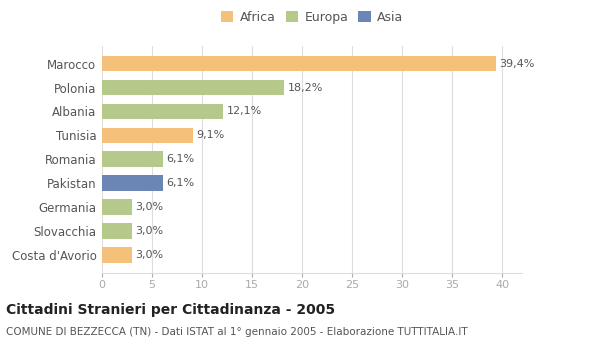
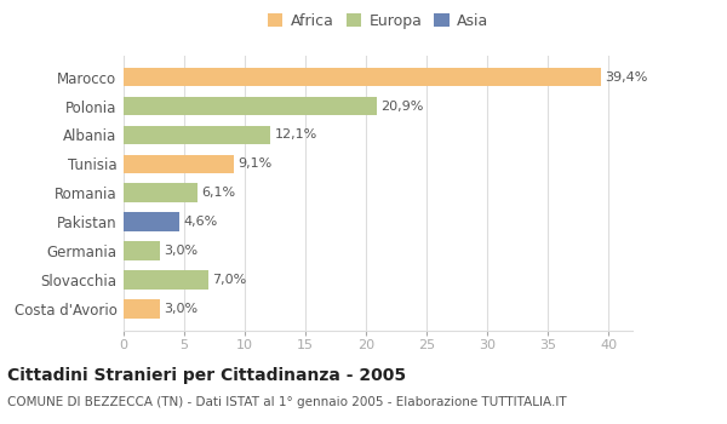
Polonia: 18,2% -> 20,9%
Pakistan: 6,1% -> 4,6%
Slovacchia: 3,0% -> 7,0%
